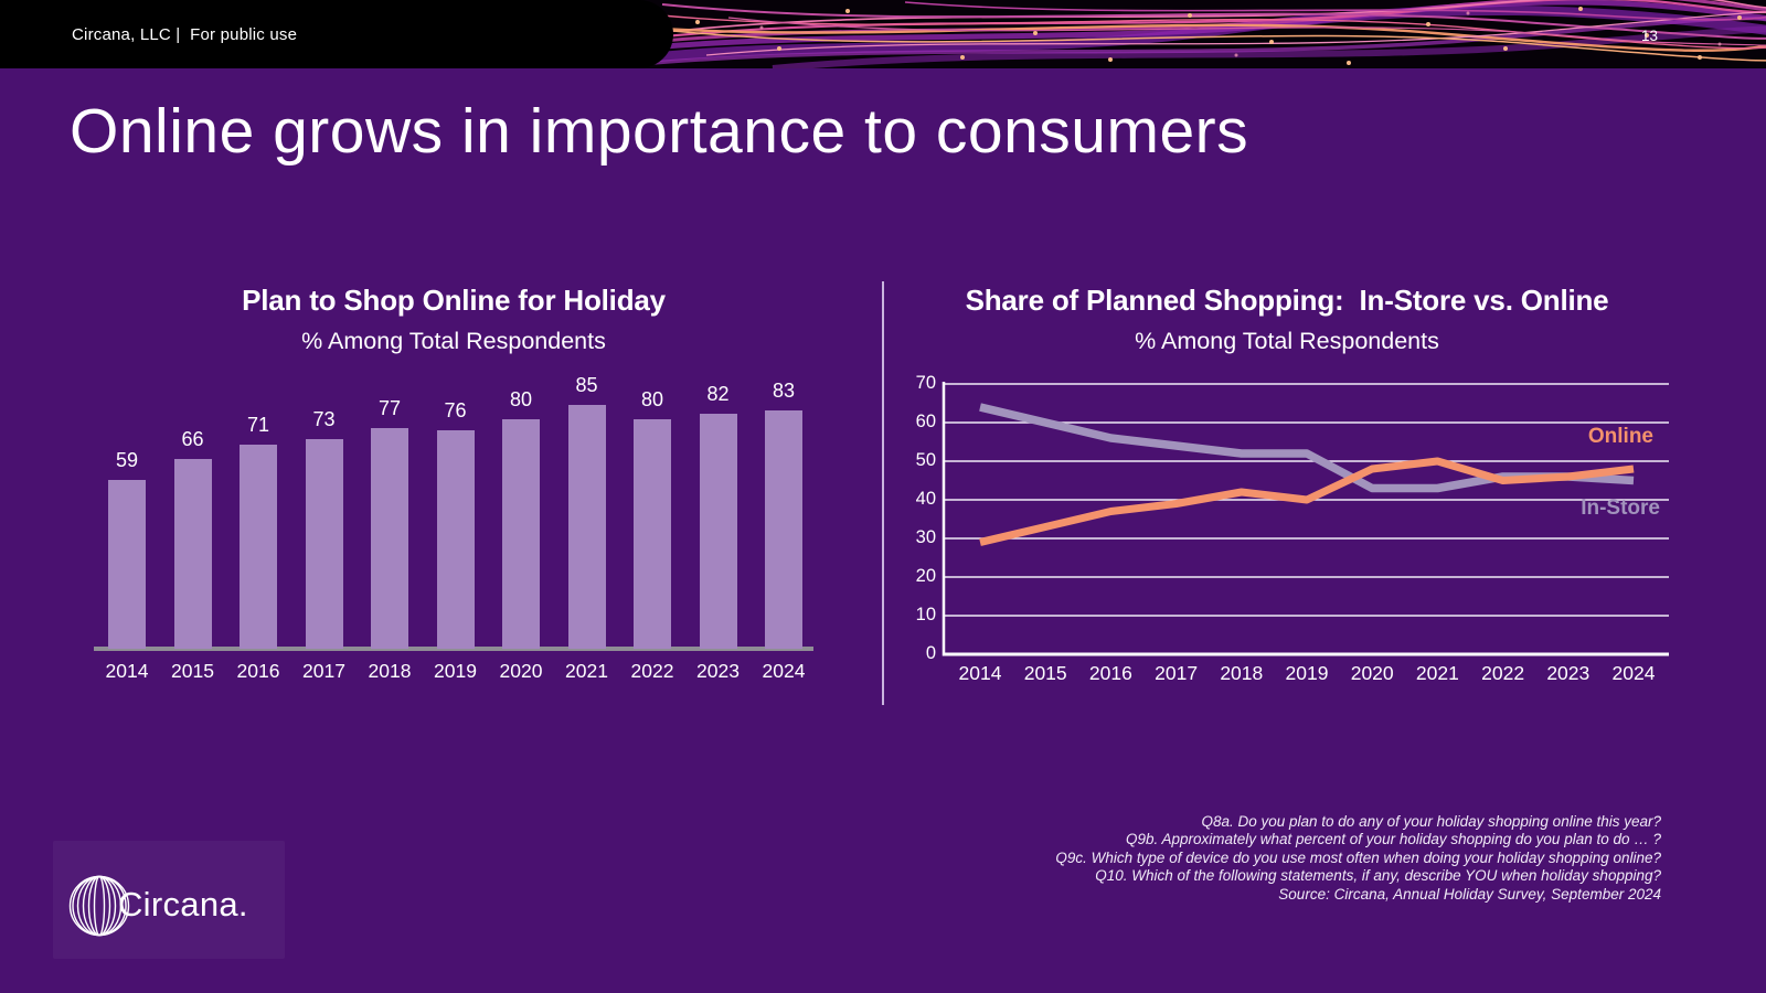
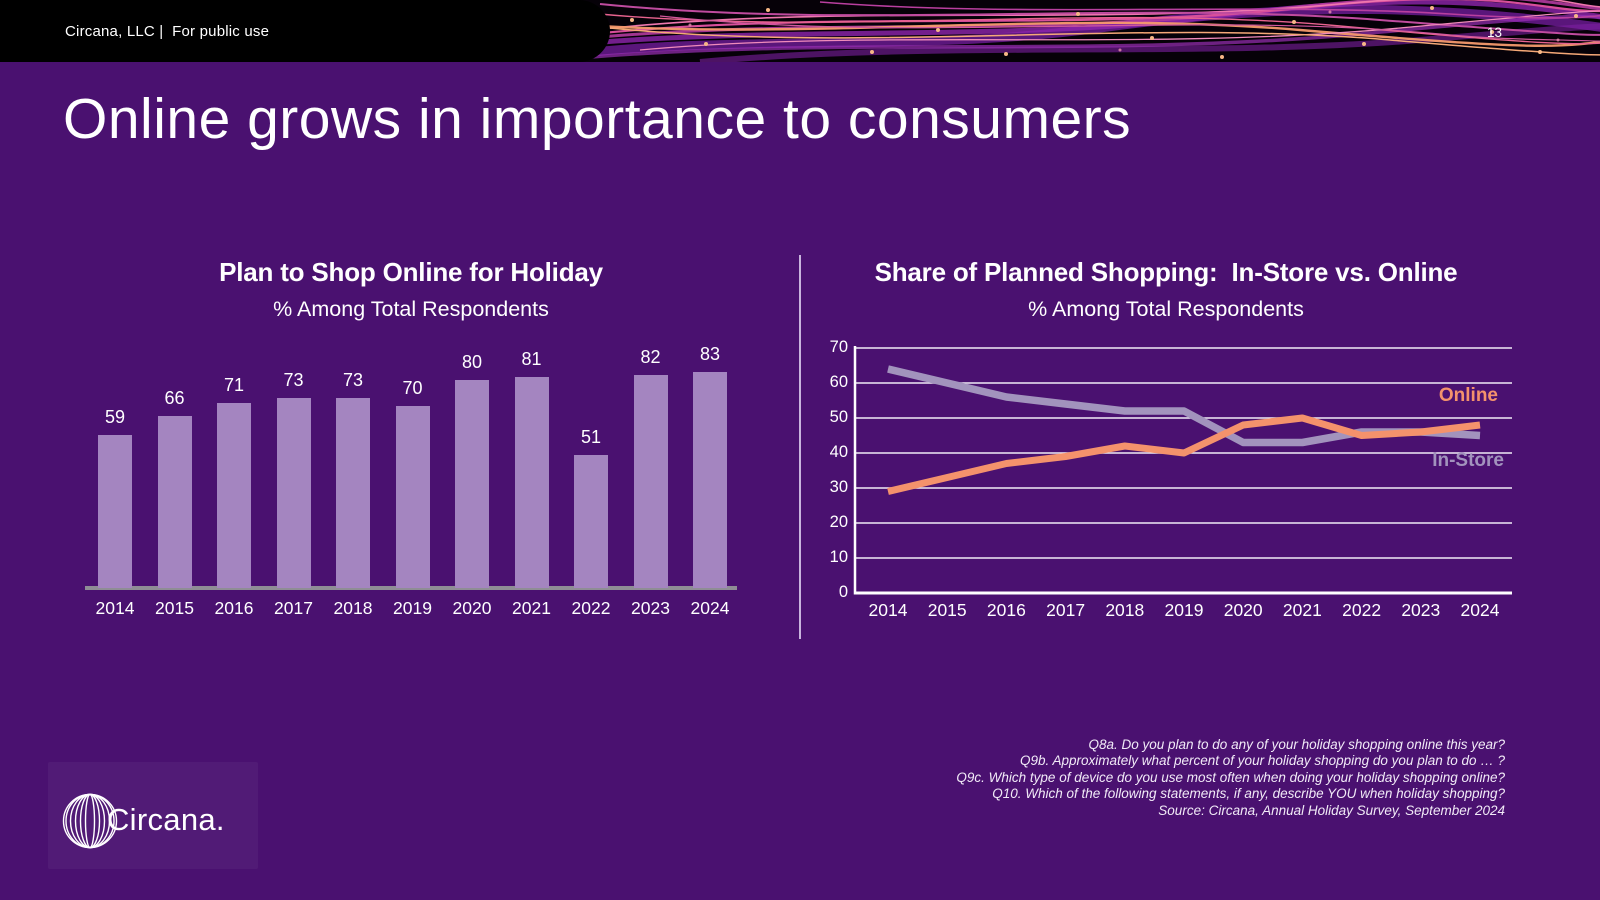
Plan to Shop Online for Holiday/2018: 77 -> 73
Plan to Shop Online for Holiday/2019: 76 -> 70
Plan to Shop Online for Holiday/2021: 85 -> 81
Plan to Shop Online for Holiday/2022: 80 -> 51
